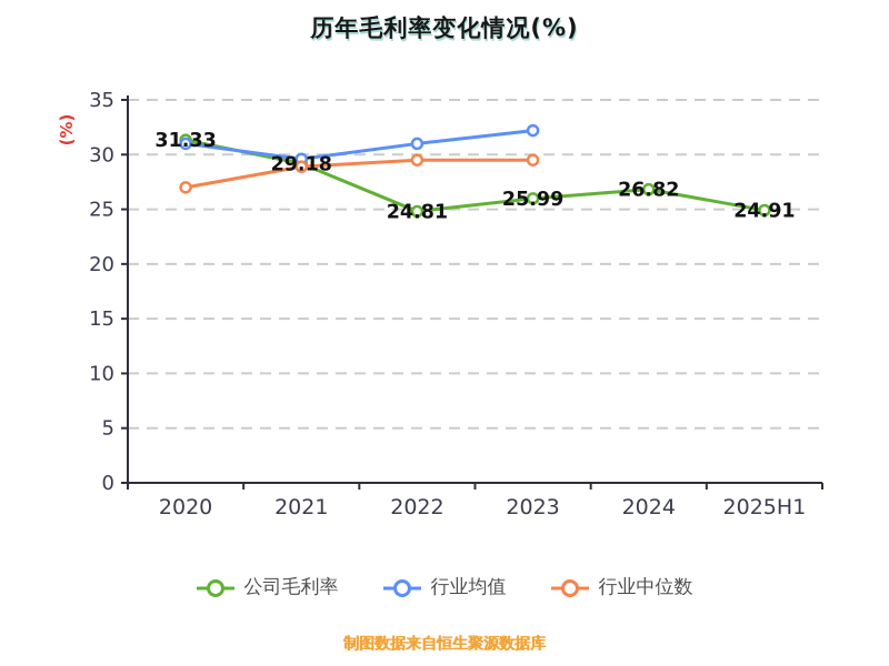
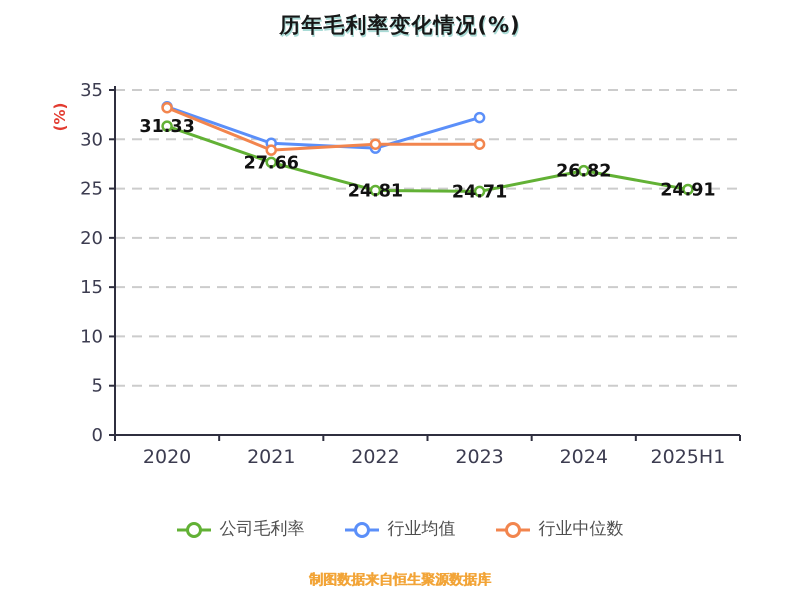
行业均值/2020: 31 -> 33
行业中位数/2020: 27 -> 33
公司毛利率/2021: 29.18 -> 27.66
行业均值/2022: 31 -> 29
公司毛利率/2023: 25.99 -> 24.71
